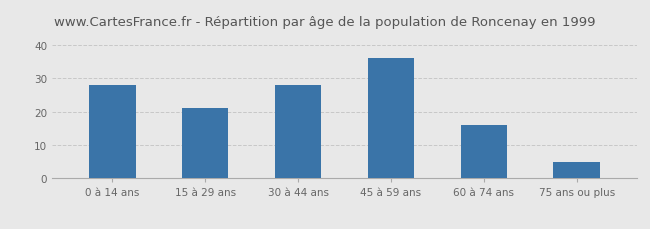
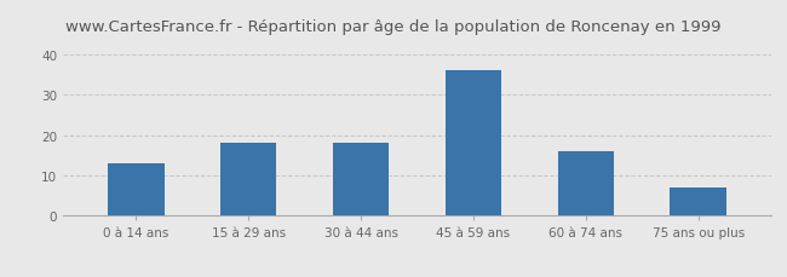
0 à 14 ans: 28 -> 13
15 à 29 ans: 21 -> 18
30 à 44 ans: 28 -> 18
75 ans ou plus: 5 -> 7
